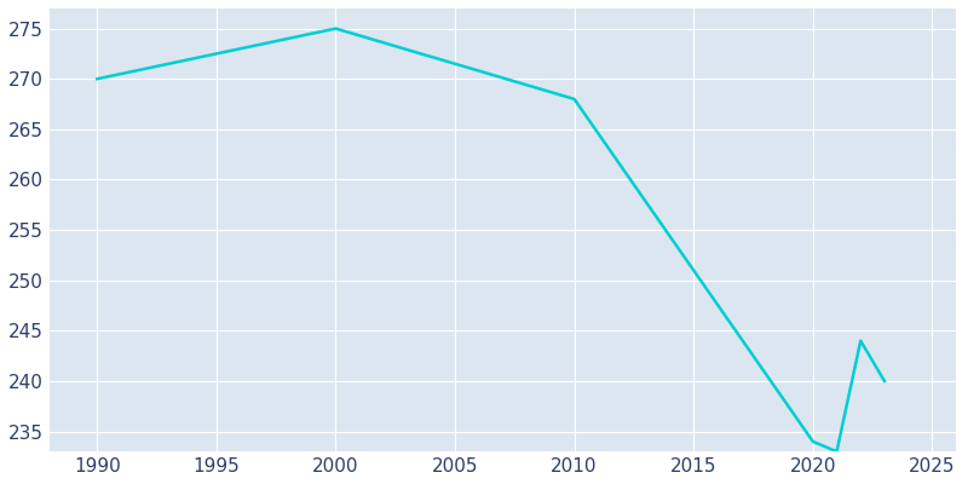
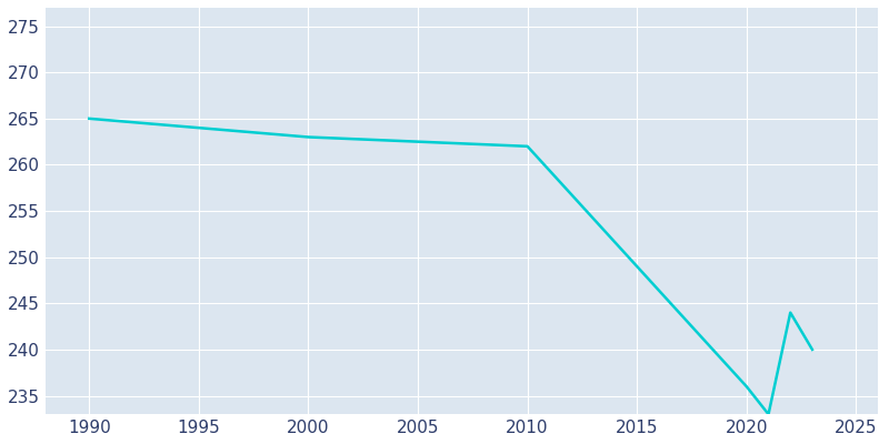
1990: 270 -> 265
2000: 275 -> 263
2010: 268 -> 262
2020: 234 -> 236
